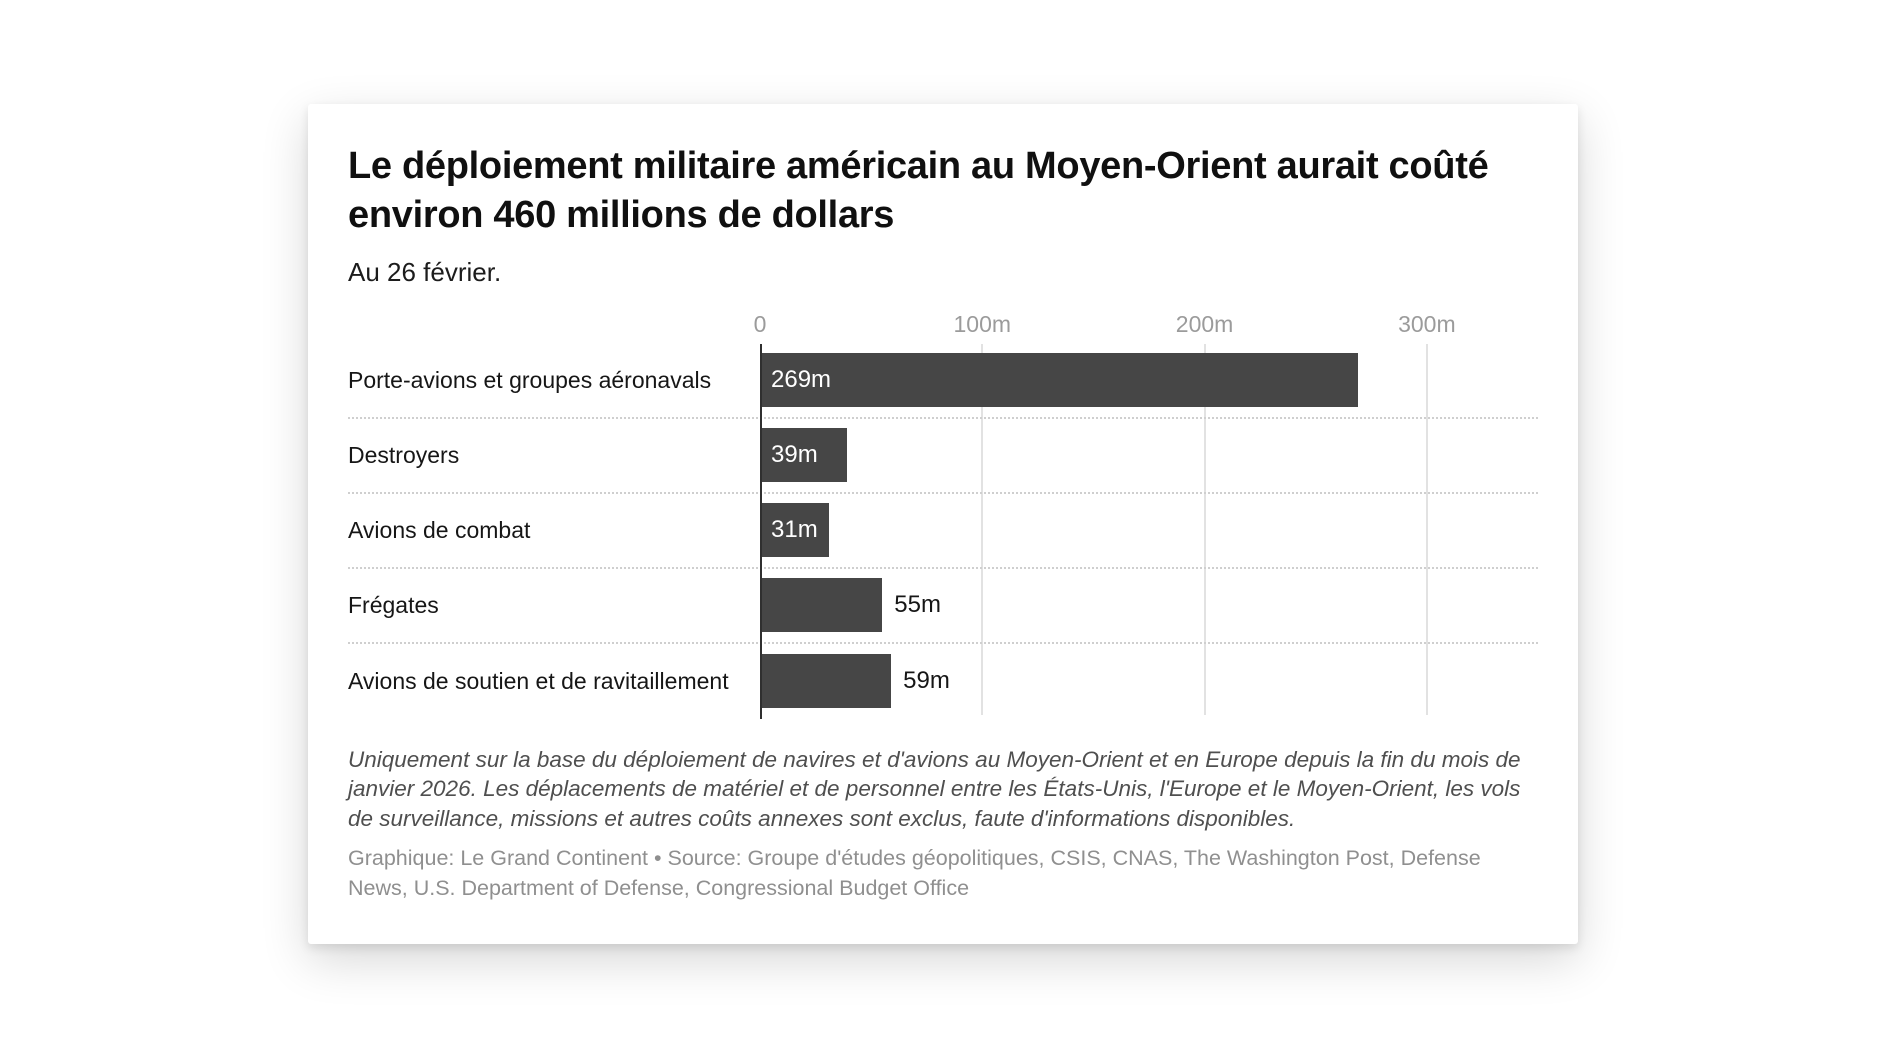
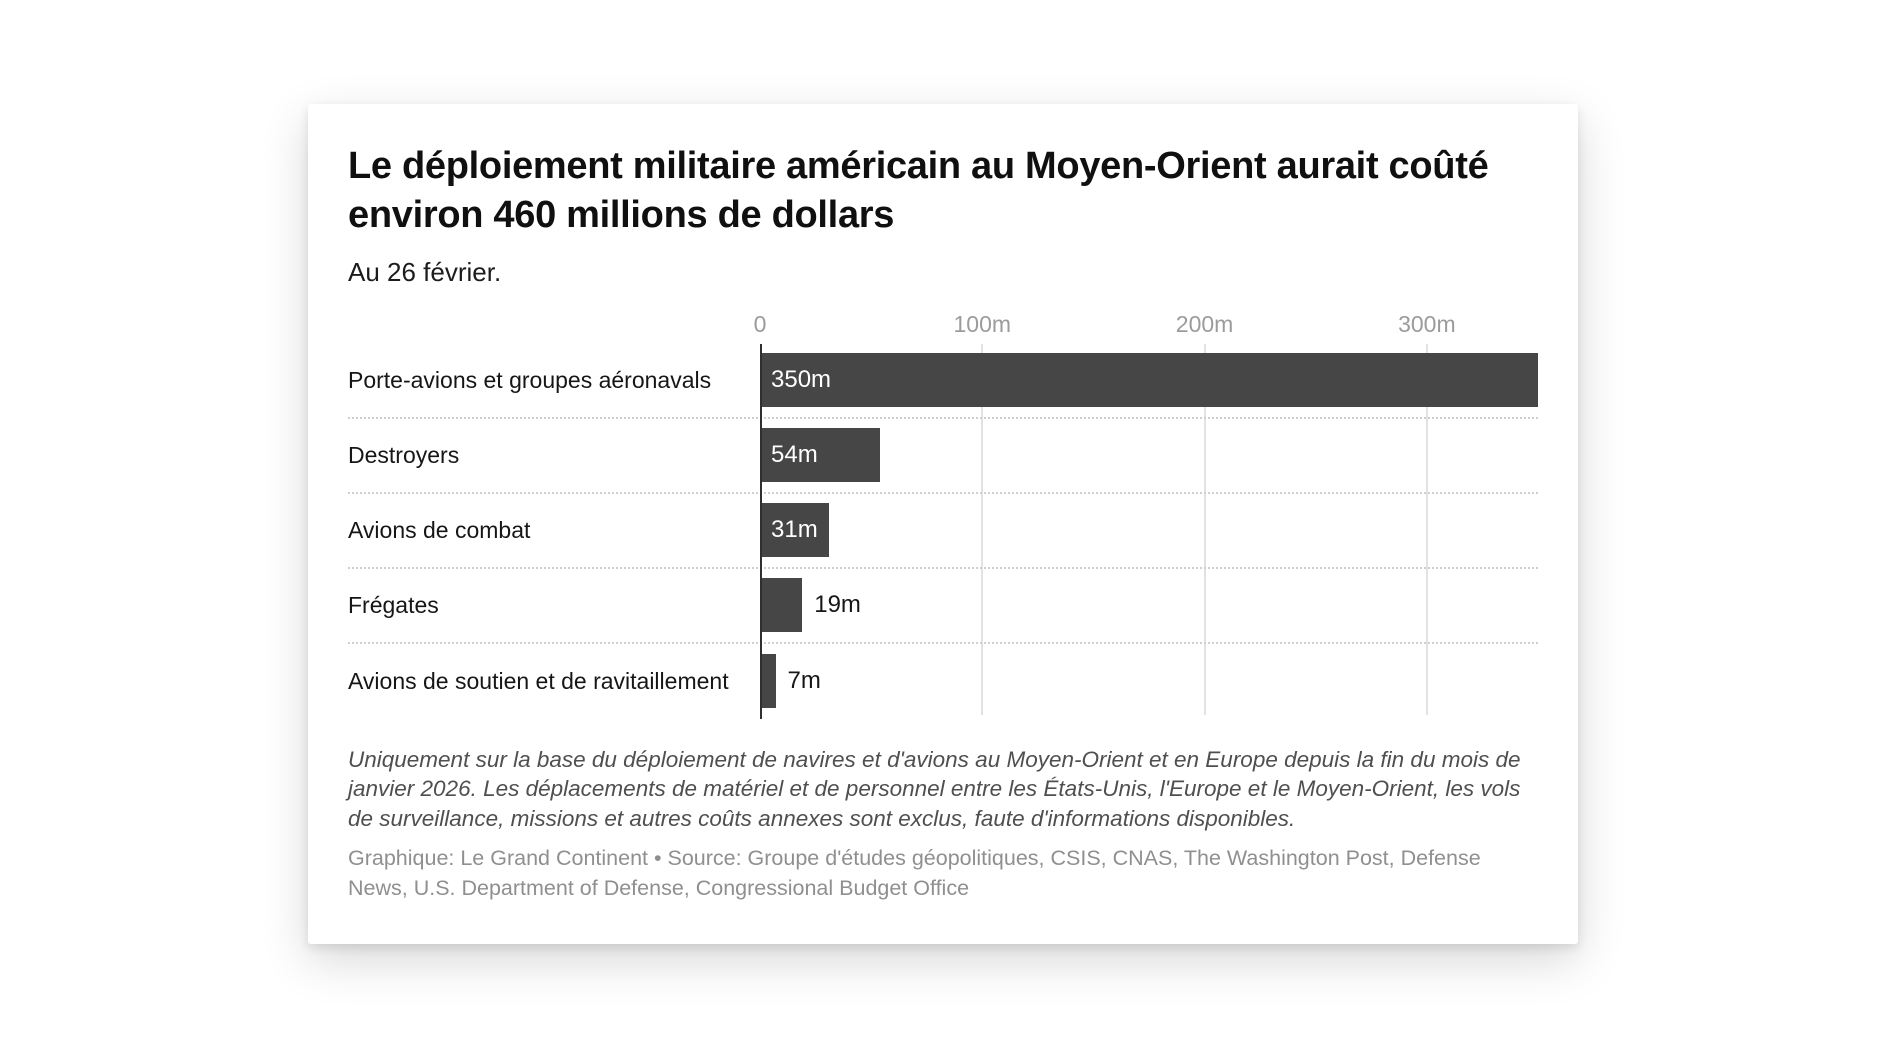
Porte-avions et groupes aéronavals: 269m -> 350m
Destroyers: 39m -> 54m
Frégates: 55m -> 19m
Avions de soutien et de ravitaillement: 59m -> 7m
